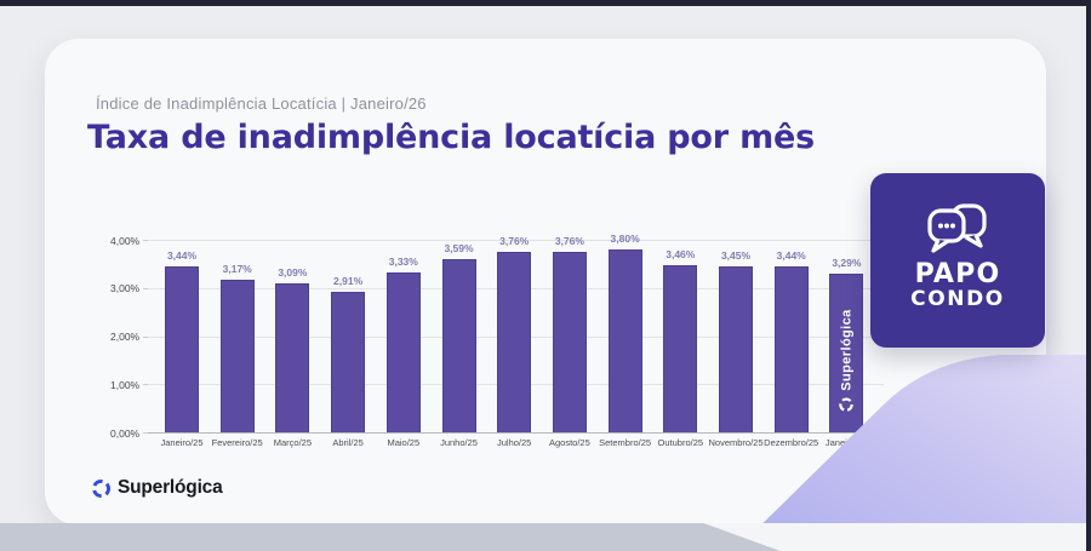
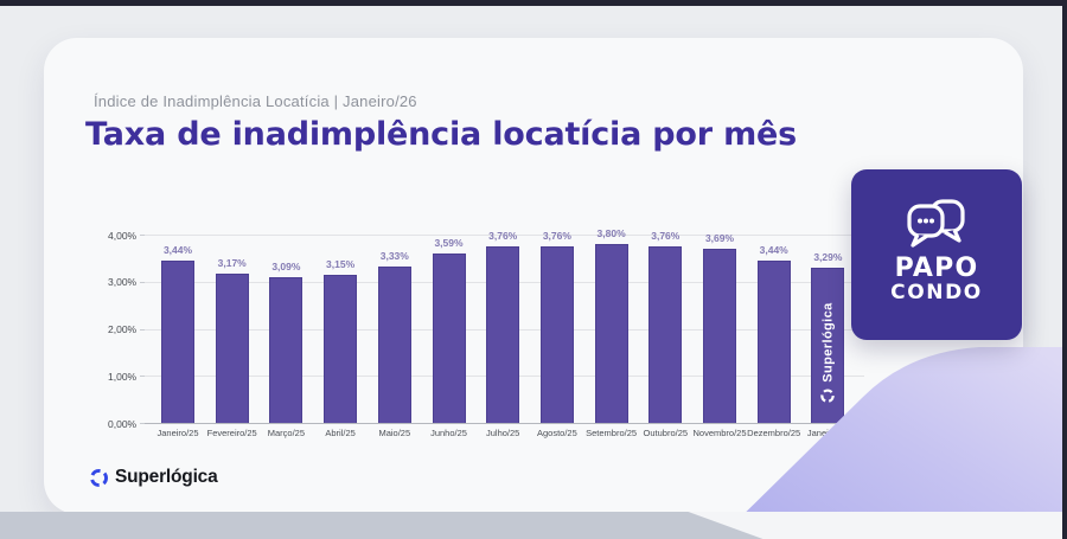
Abril/25: 2,91% -> 3,15%
Outubro/25: 3,46% -> 3,76%
Novembro/25: 3,45% -> 3,69%
